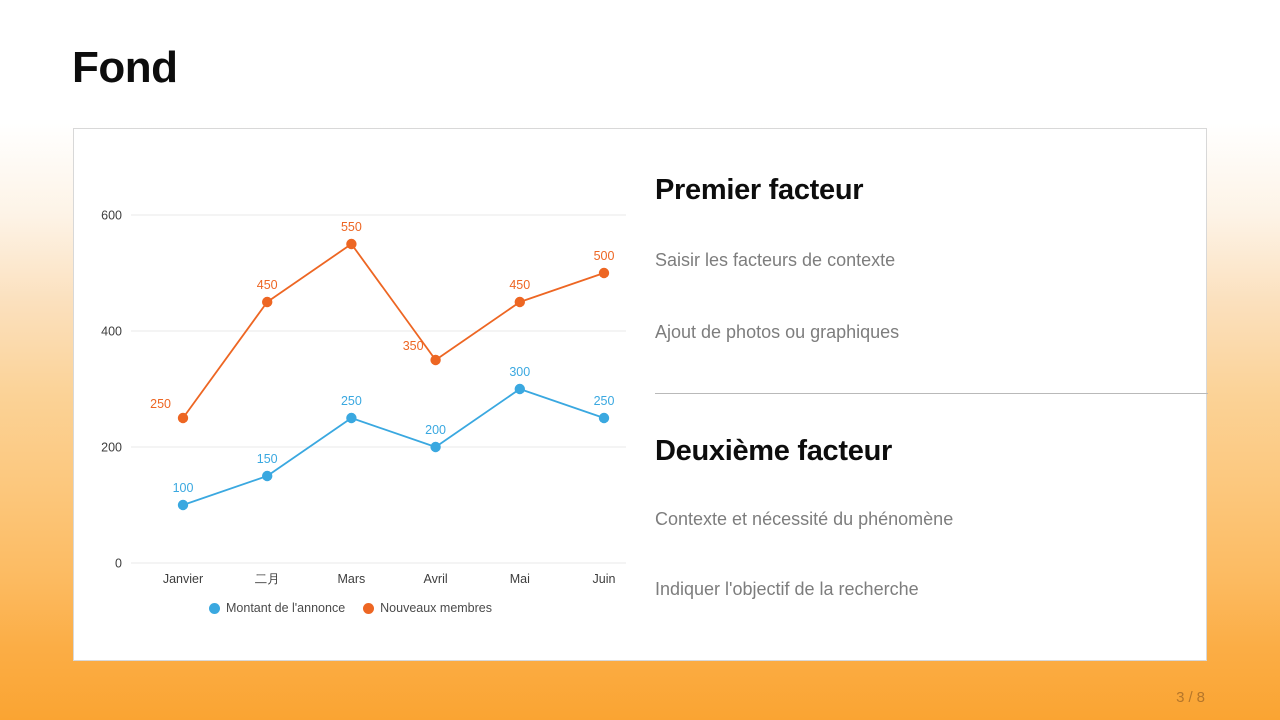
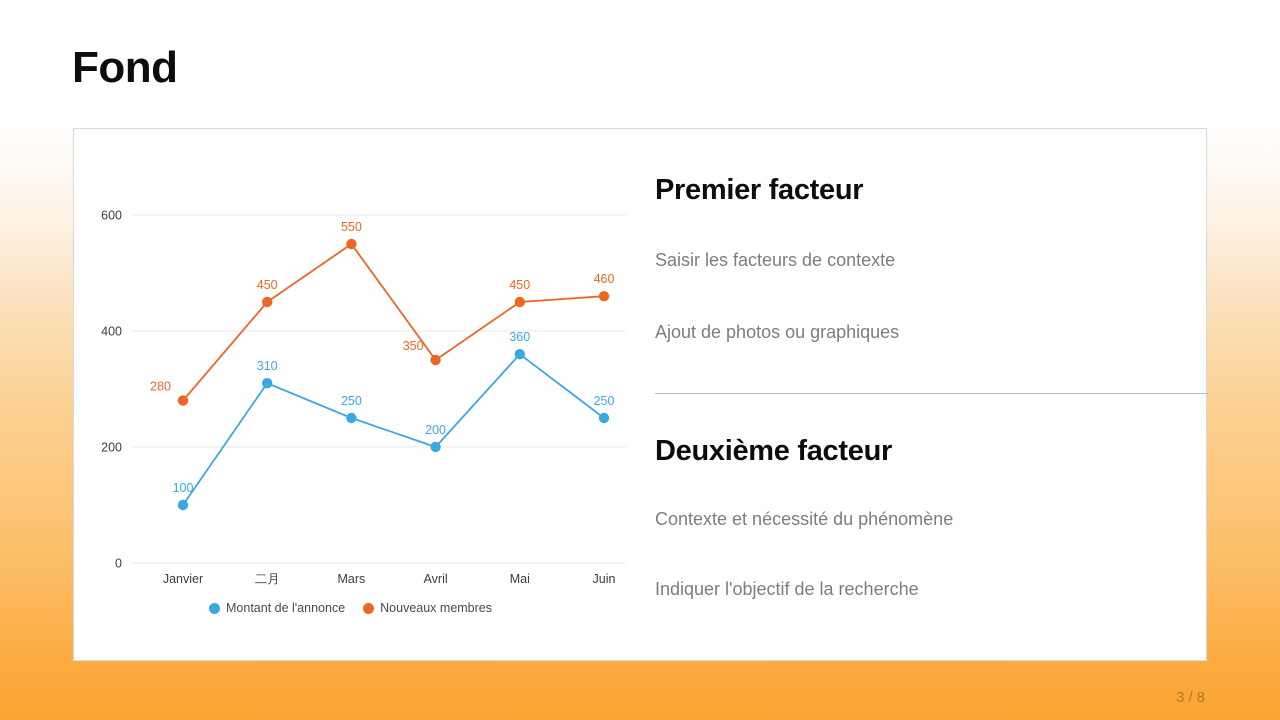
Nouveaux membres/Janvier: 250 -> 280
Montant de l'annonce/二月: 150 -> 310
Montant de l'annonce/Mai: 300 -> 360
Nouveaux membres/Juin: 500 -> 460
